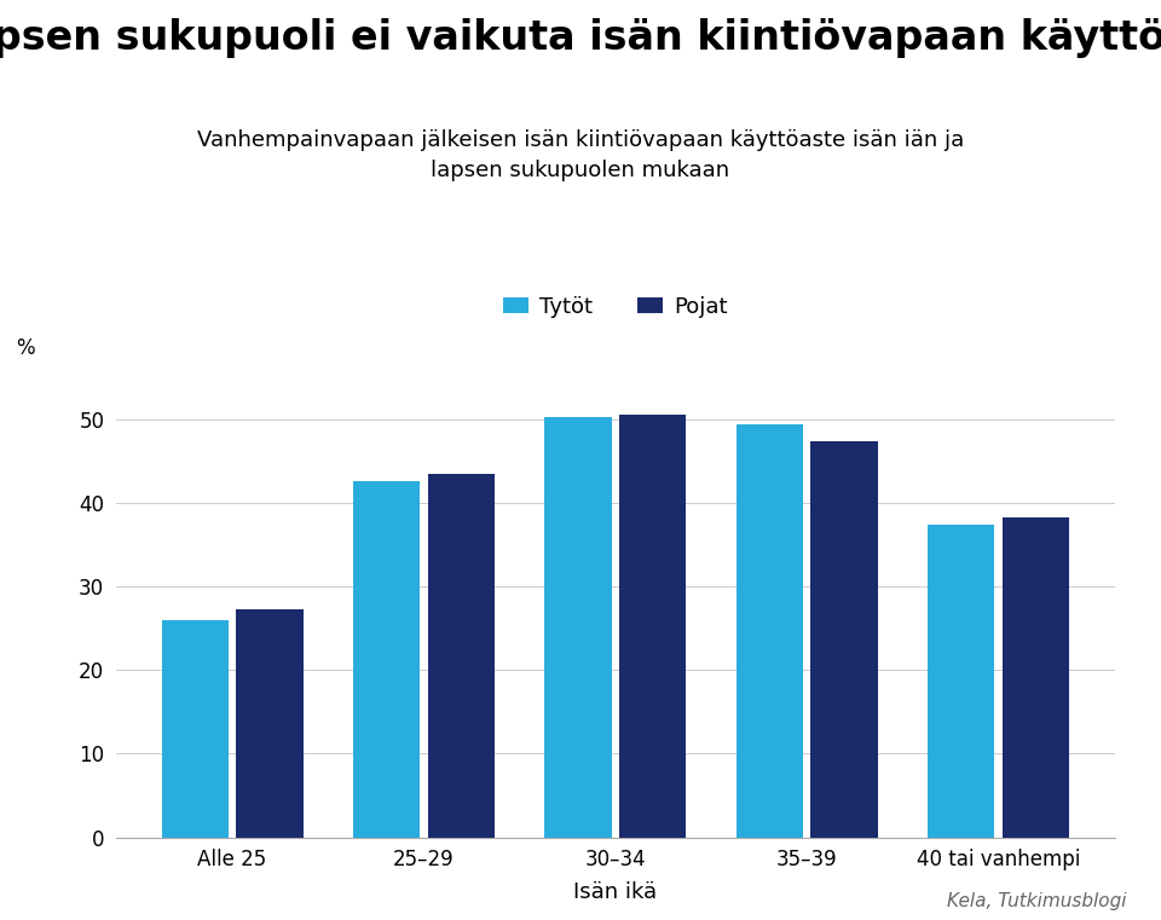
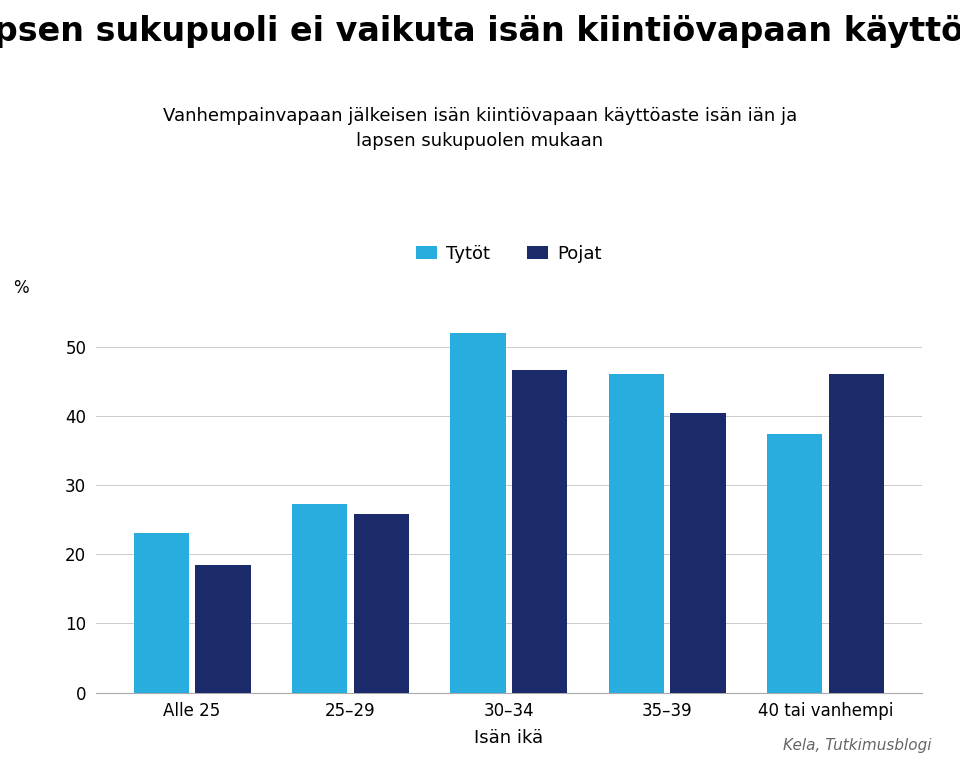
Tytöt/Alle 25: 26.0 -> 23.0
Pojat/Alle 25: 27.3 -> 18.4
Tytöt/25–29: 42.5 -> 27.2
Pojat/25–29: 43.5 -> 25.8
Tytöt/30–34: 50.3 -> 52.0
Pojat/30–34: 50.5 -> 46.6
Tytöt/35–39: 49.3 -> 46.0
Pojat/35–39: 47.3 -> 40.4
Pojat/40 tai vanhempi: 38.2 -> 46.0
